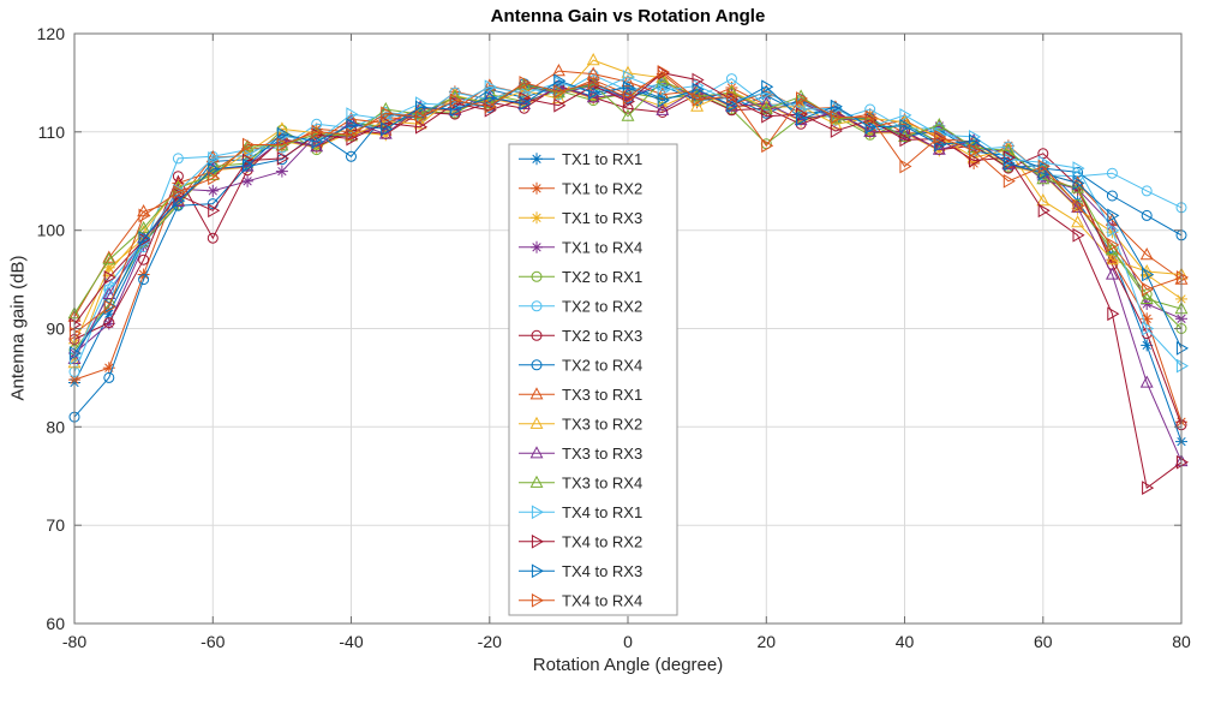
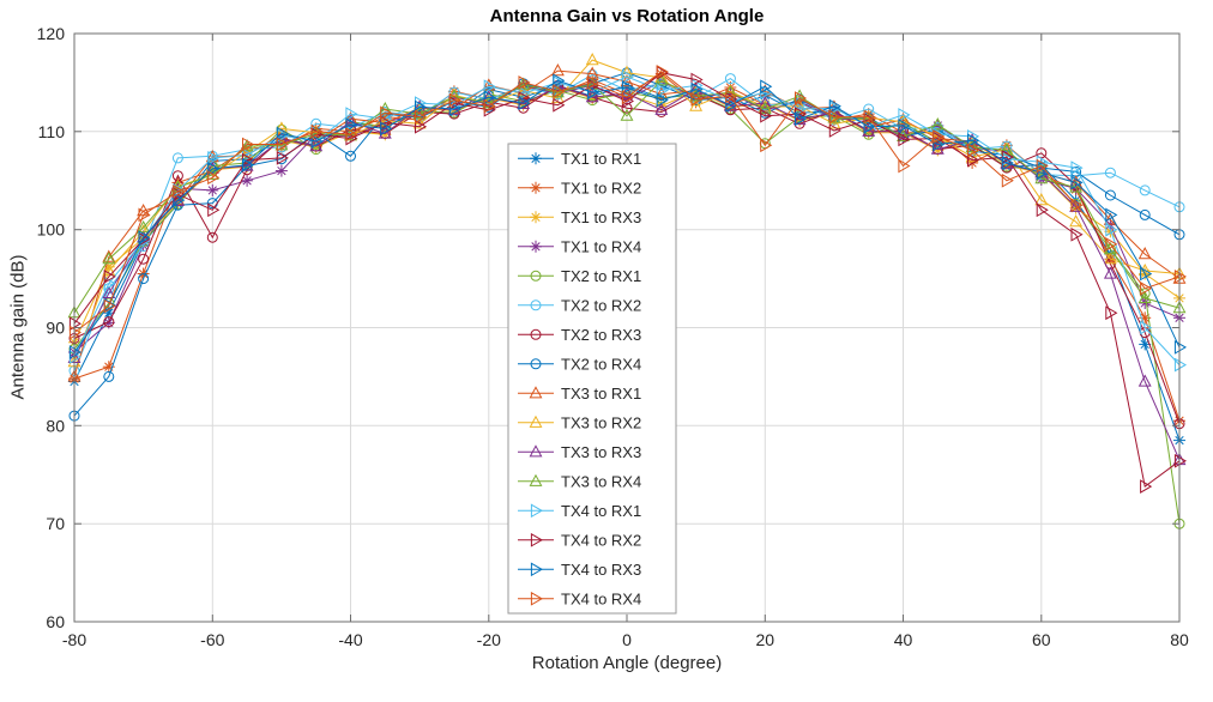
TX3 to RX1/-80: 91 -> 85
TX2 to RX4/0: 113 -> 116
TX2 to RX1/80: 90 -> 70
